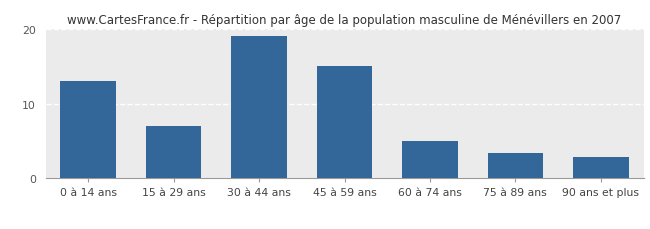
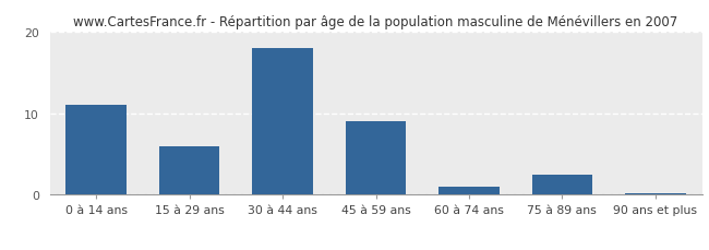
0 à 14 ans: 13.0 -> 11.0
15 à 29 ans: 7.0 -> 6.0
30 à 44 ans: 19.0 -> 18.0
45 à 59 ans: 15.0 -> 9.0
60 à 74 ans: 5.0 -> 1.0
75 à 89 ans: 3.4 -> 2.5
90 ans et plus: 2.8 -> 0.1
